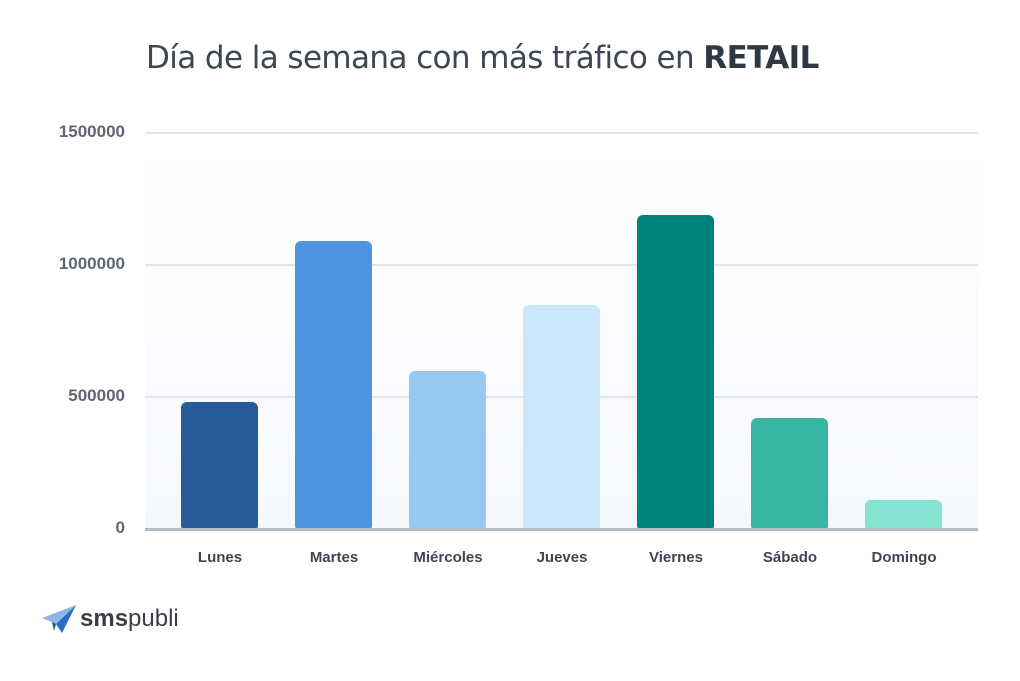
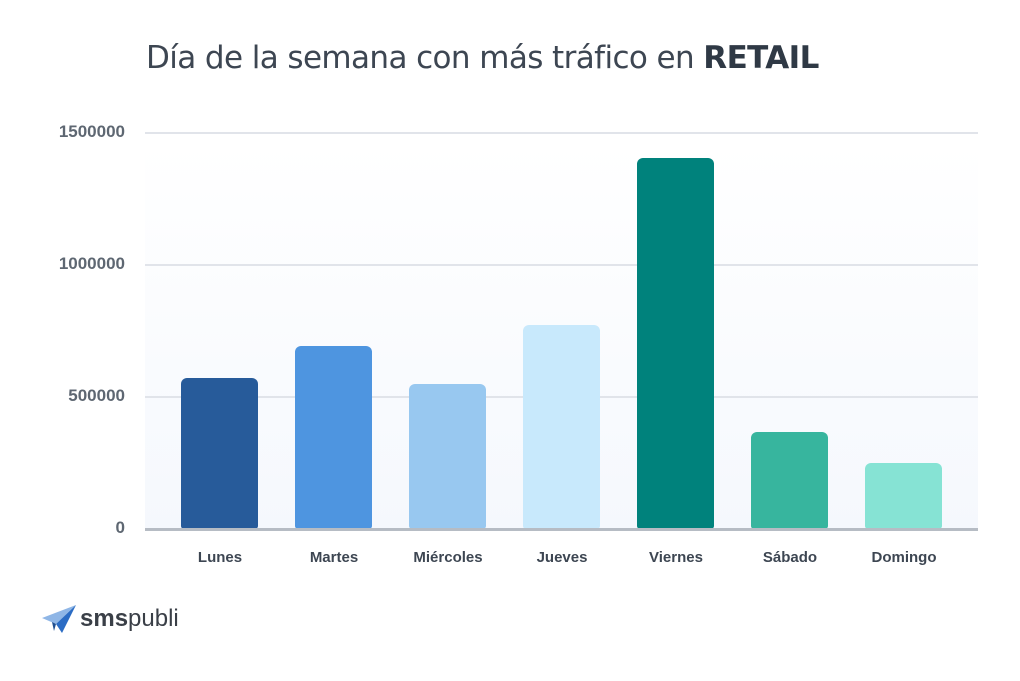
Lunes: 480000 -> 570000
Martes: 1090000 -> 690000
Miércoles: 600000 -> 550000
Jueves: 850000 -> 770000
Viernes: 1190000 -> 1400000
Sábado: 420000 -> 370000
Domingo: 110000 -> 250000
